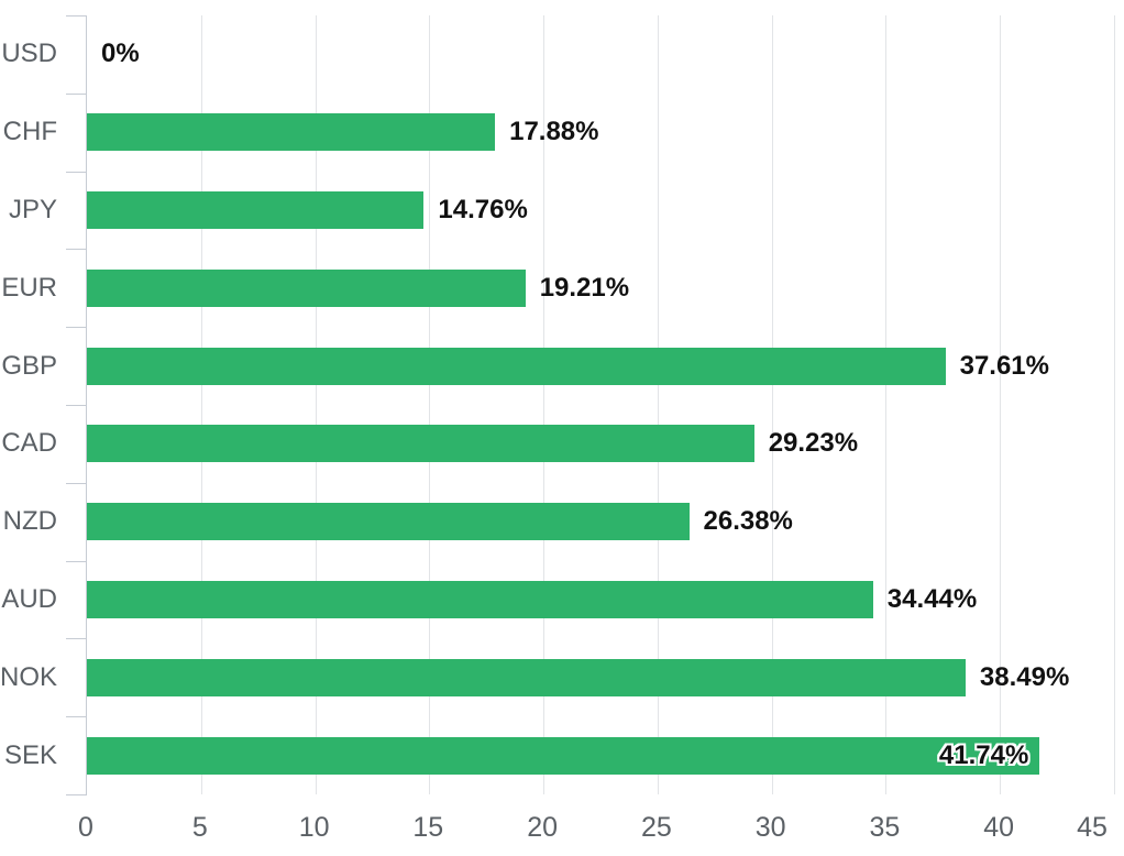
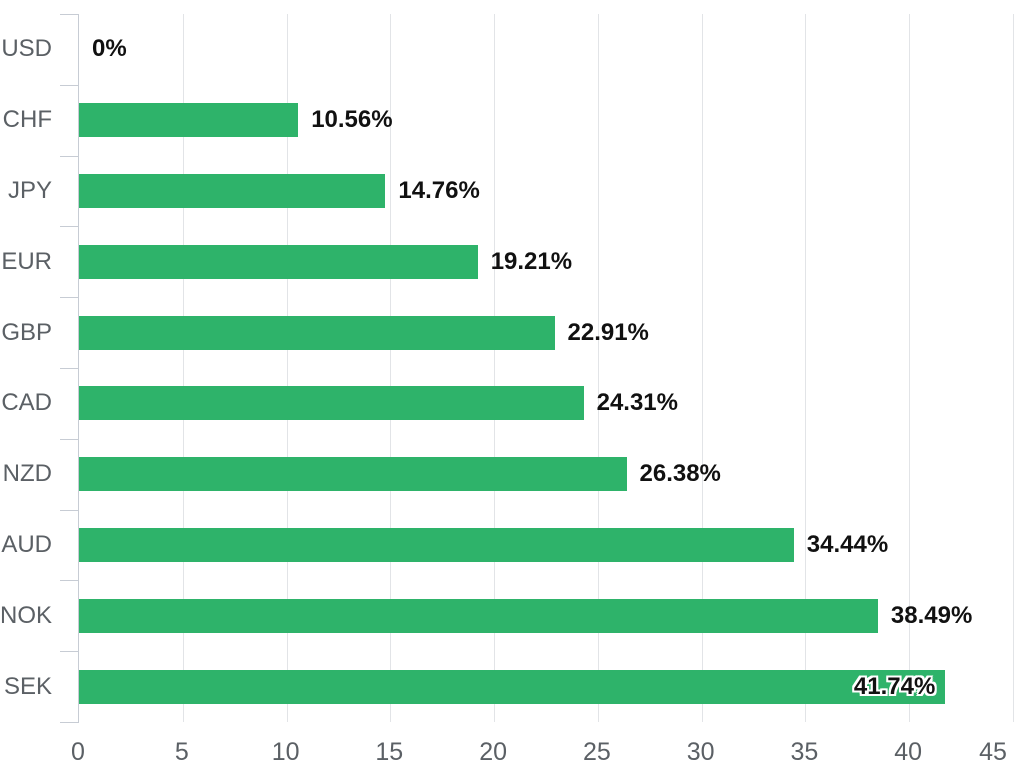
CHF: 17.88% -> 10.56%
GBP: 37.61% -> 22.91%
CAD: 29.23% -> 24.31%
